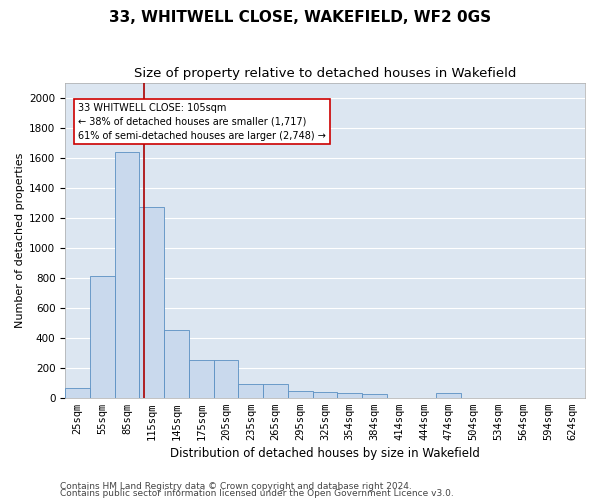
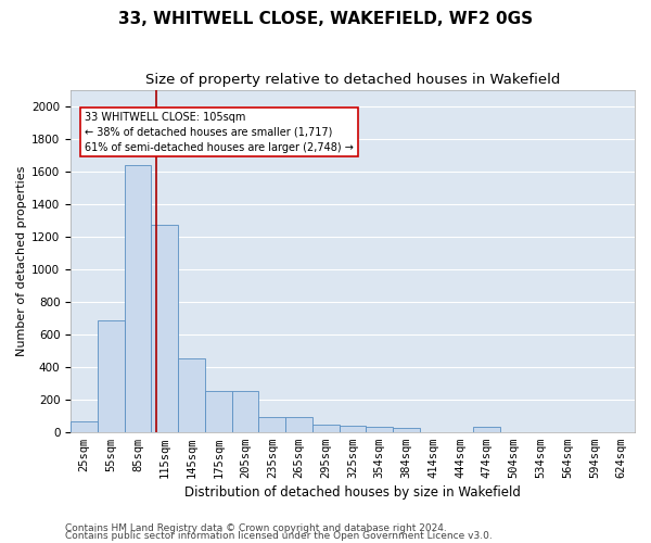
55sqm: 810 -> 680
